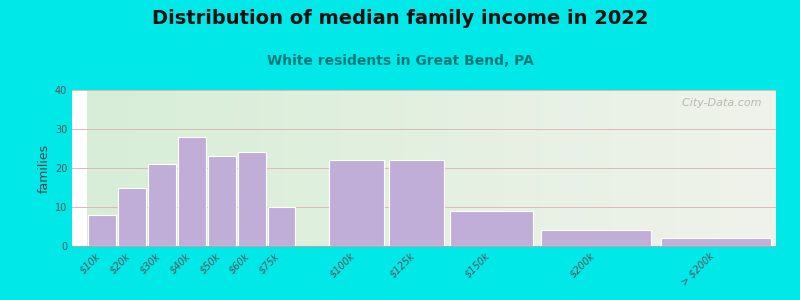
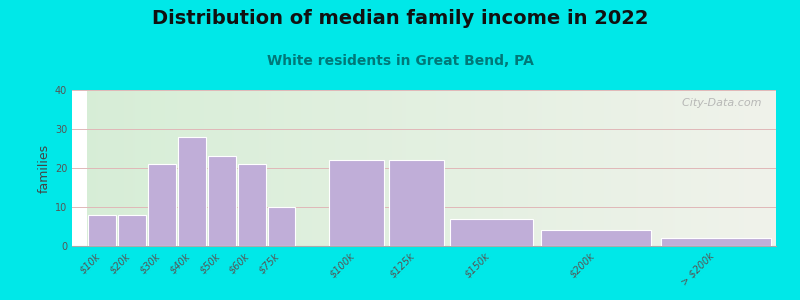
$20k: 15 -> 8
$60k: 24 -> 21
$150k: 9 -> 7
